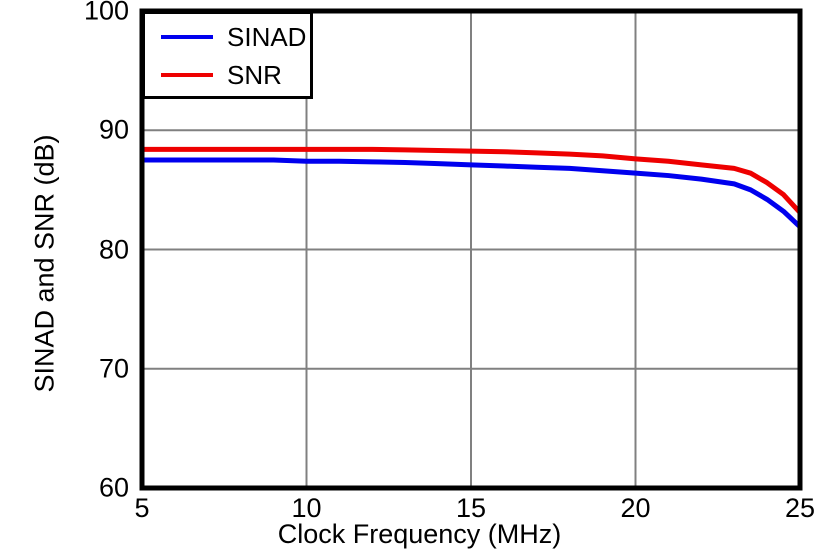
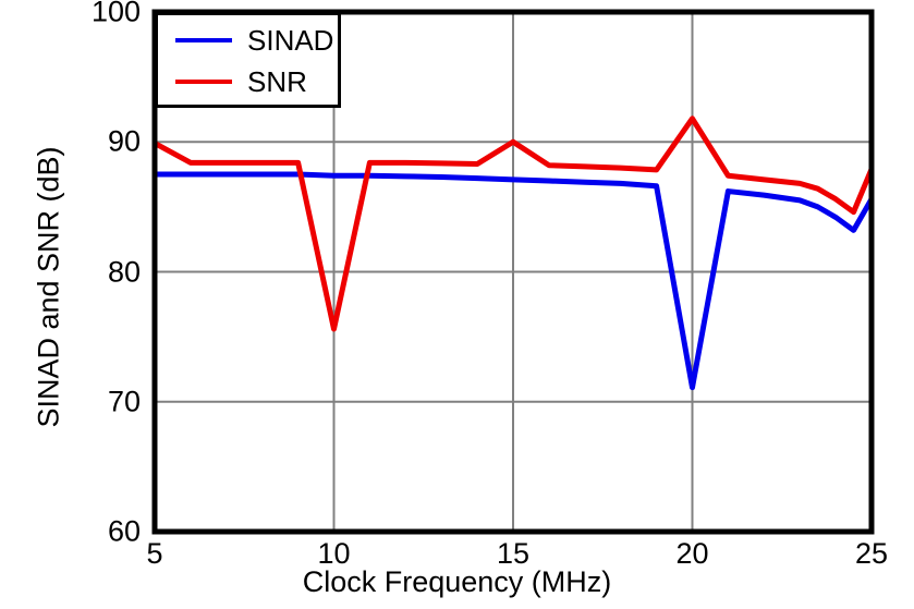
SNR/5: 88.4 -> 89.9
SNR/10: 88.4 -> 75.6
SNR/15: 88.2 -> 90.0
SINAD/20: 86.4 -> 71.1
SNR/20: 87.6 -> 91.8
SINAD/25: 81.9 -> 85.6
SNR/25: 83.1 -> 87.9
